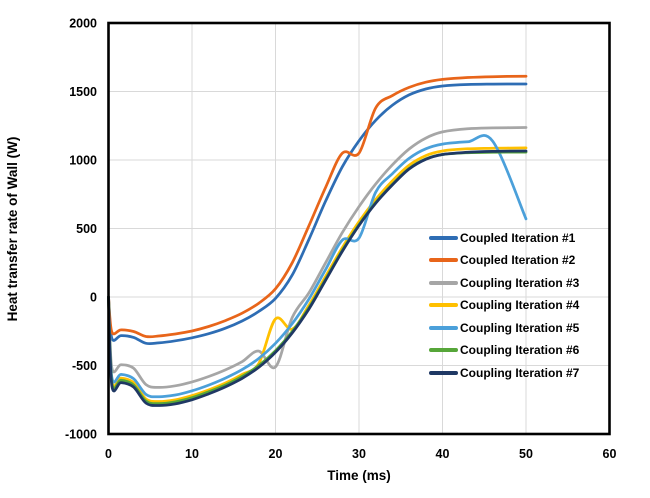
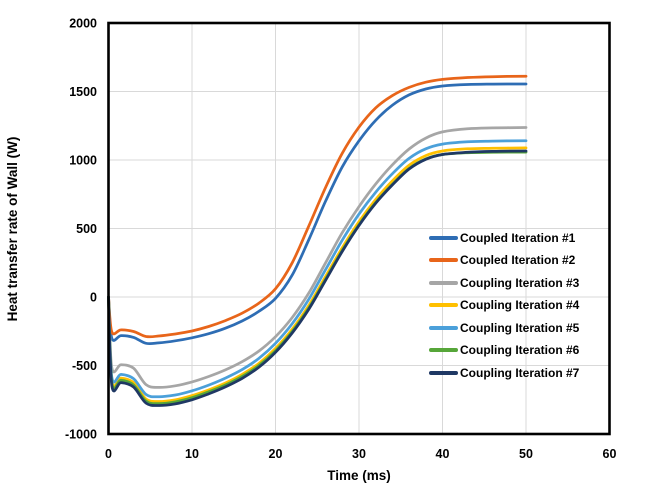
Coupling Iteration #3/20: -510 -> -290
Coupling Iteration #4/20: -160 -> -380
Coupled Iteration #2/30: 1050 -> 1240
Coupling Iteration #5/30: 430 -> 600
Coupling Iteration #5/50: 570 -> 1140
